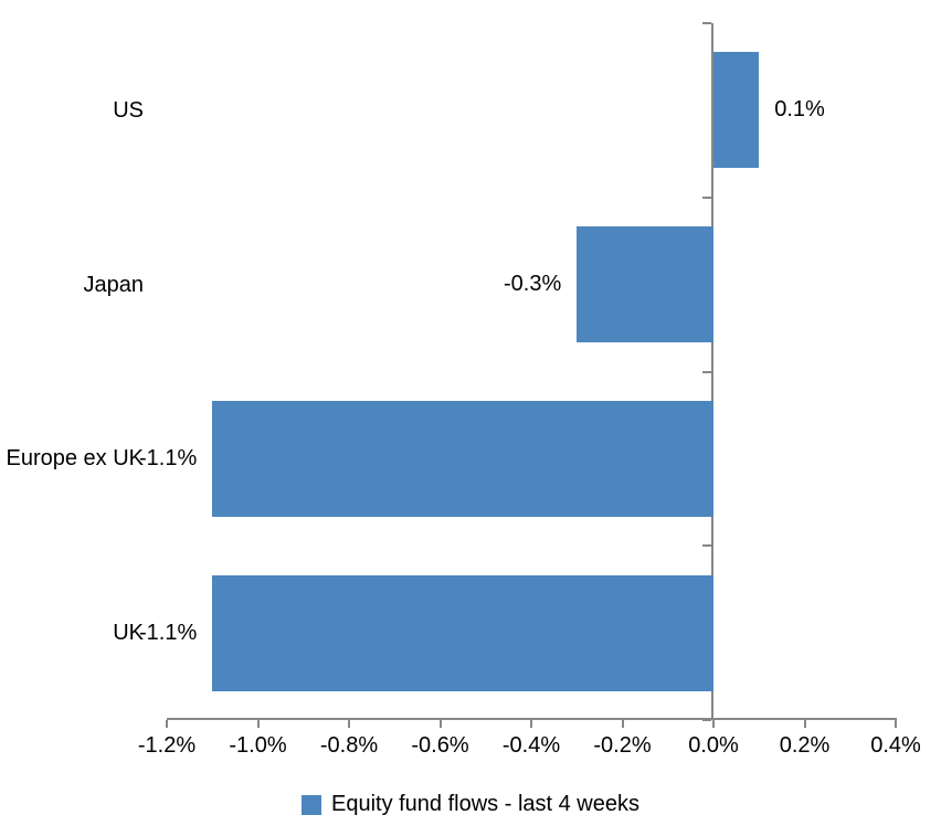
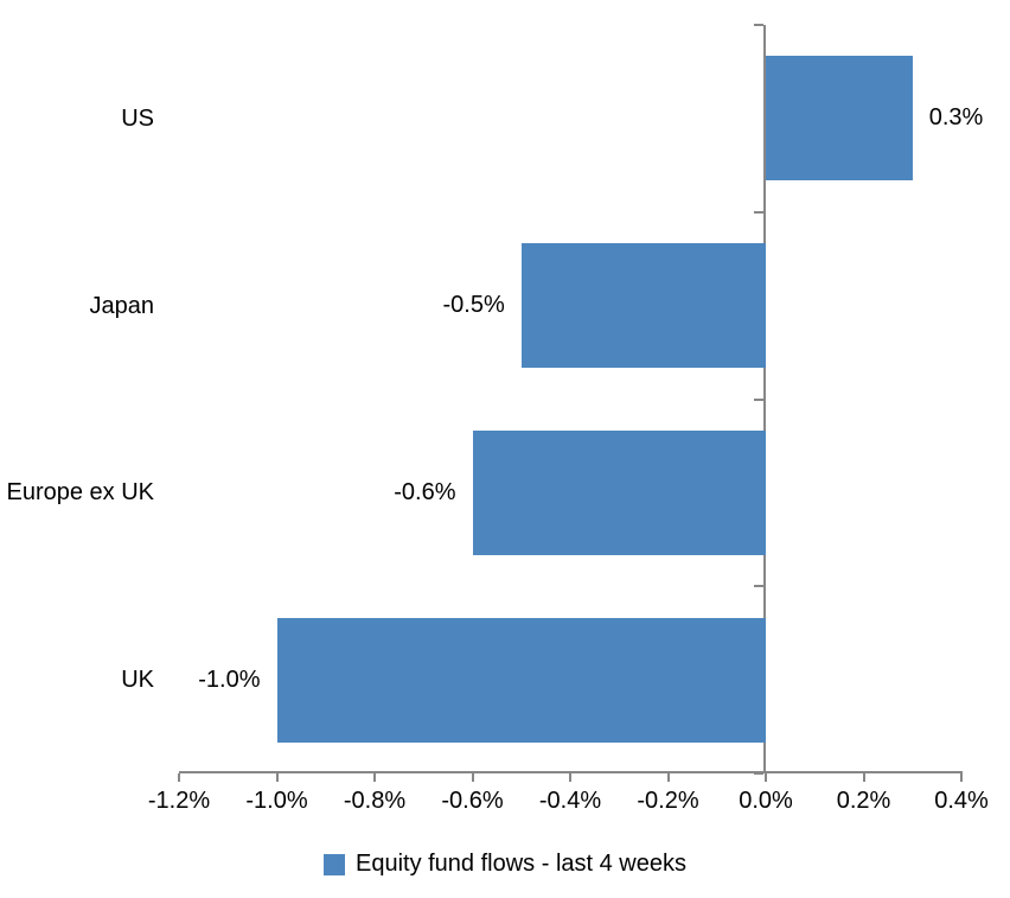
US: 0.1% -> 0.3%
Japan: -0.3% -> -0.5%
Europe ex UK: -1.1% -> -0.6%
UK: -1.1% -> -1.0%
